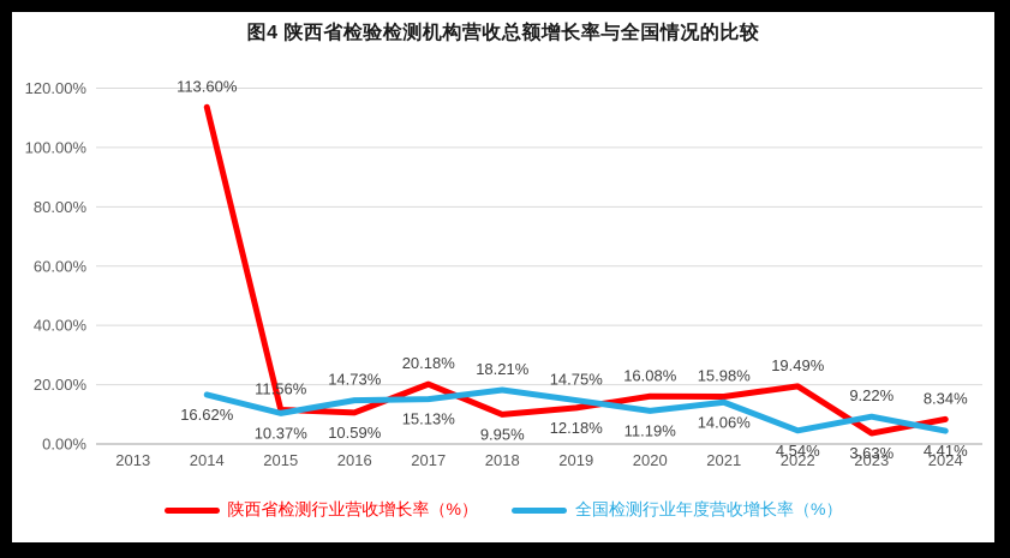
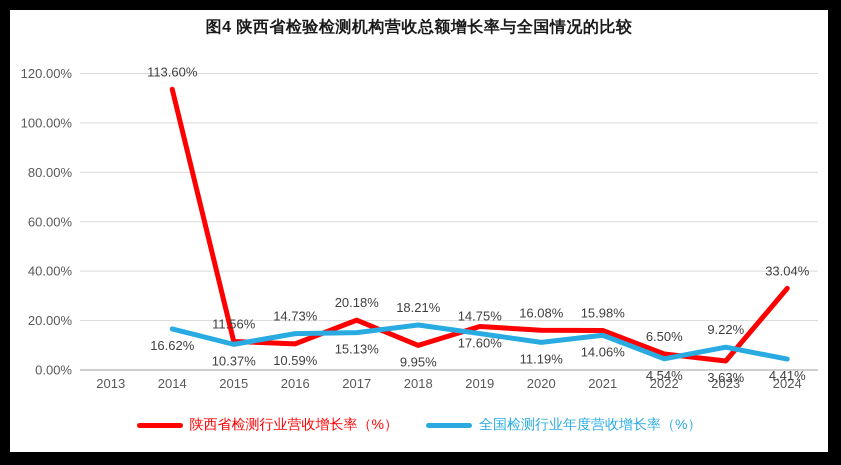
陕西省检测行业营收增长率（%）/2019: 12.18% -> 17.60%
陕西省检测行业营收增长率（%）/2022: 19.49% -> 6.50%
陕西省检测行业营收增长率（%）/2024: 8.34% -> 33.04%
